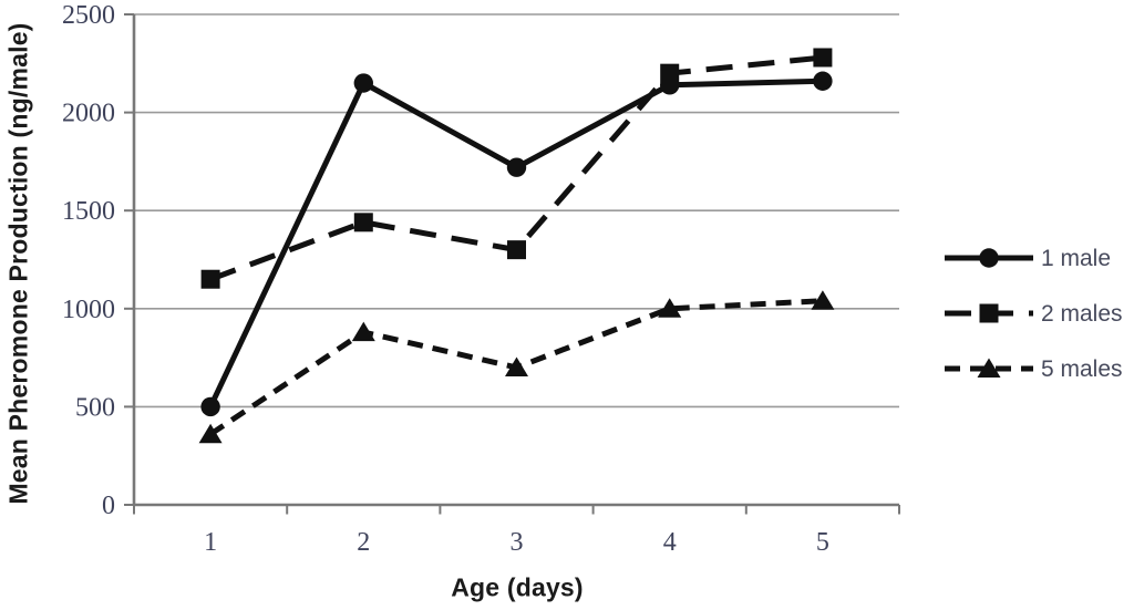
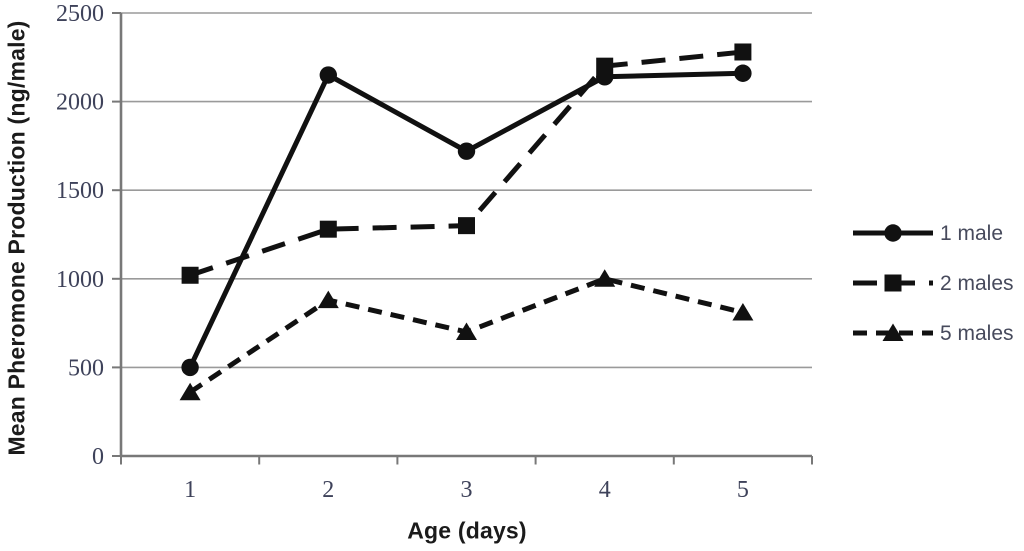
2 males/1: 1150 -> 1020
2 males/2: 1440 -> 1280
5 males/5: 1040 -> 810
